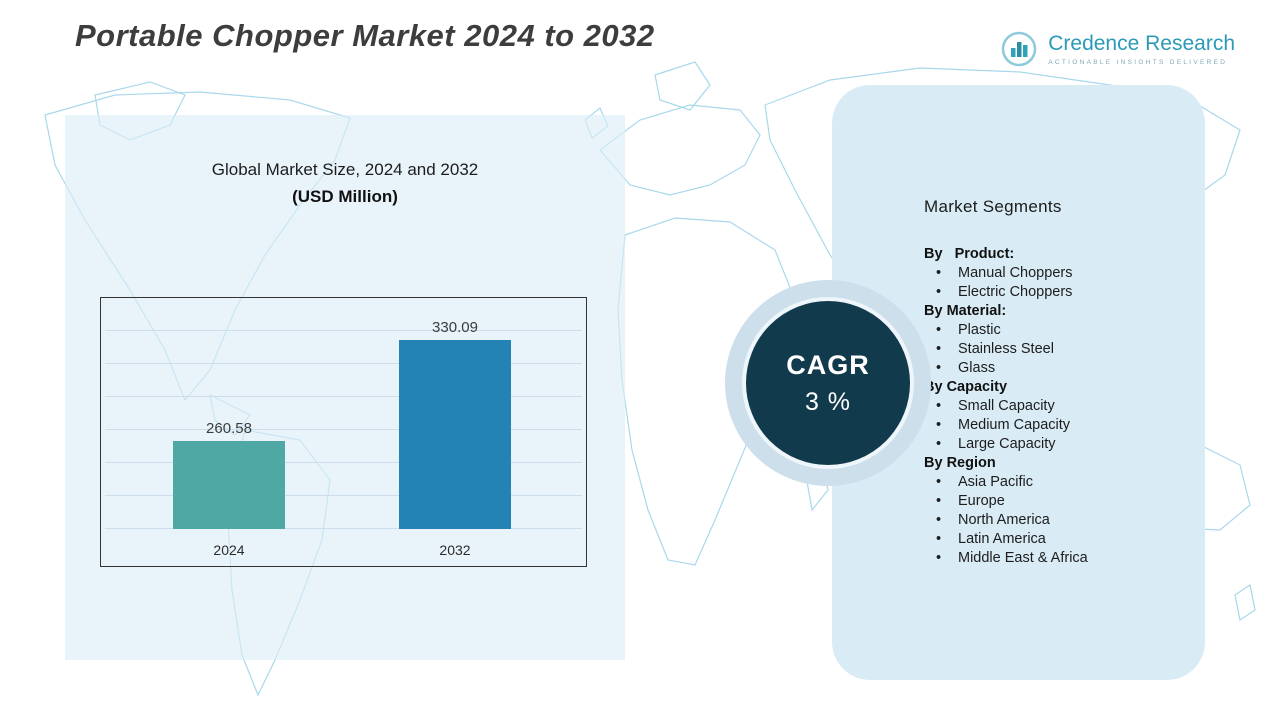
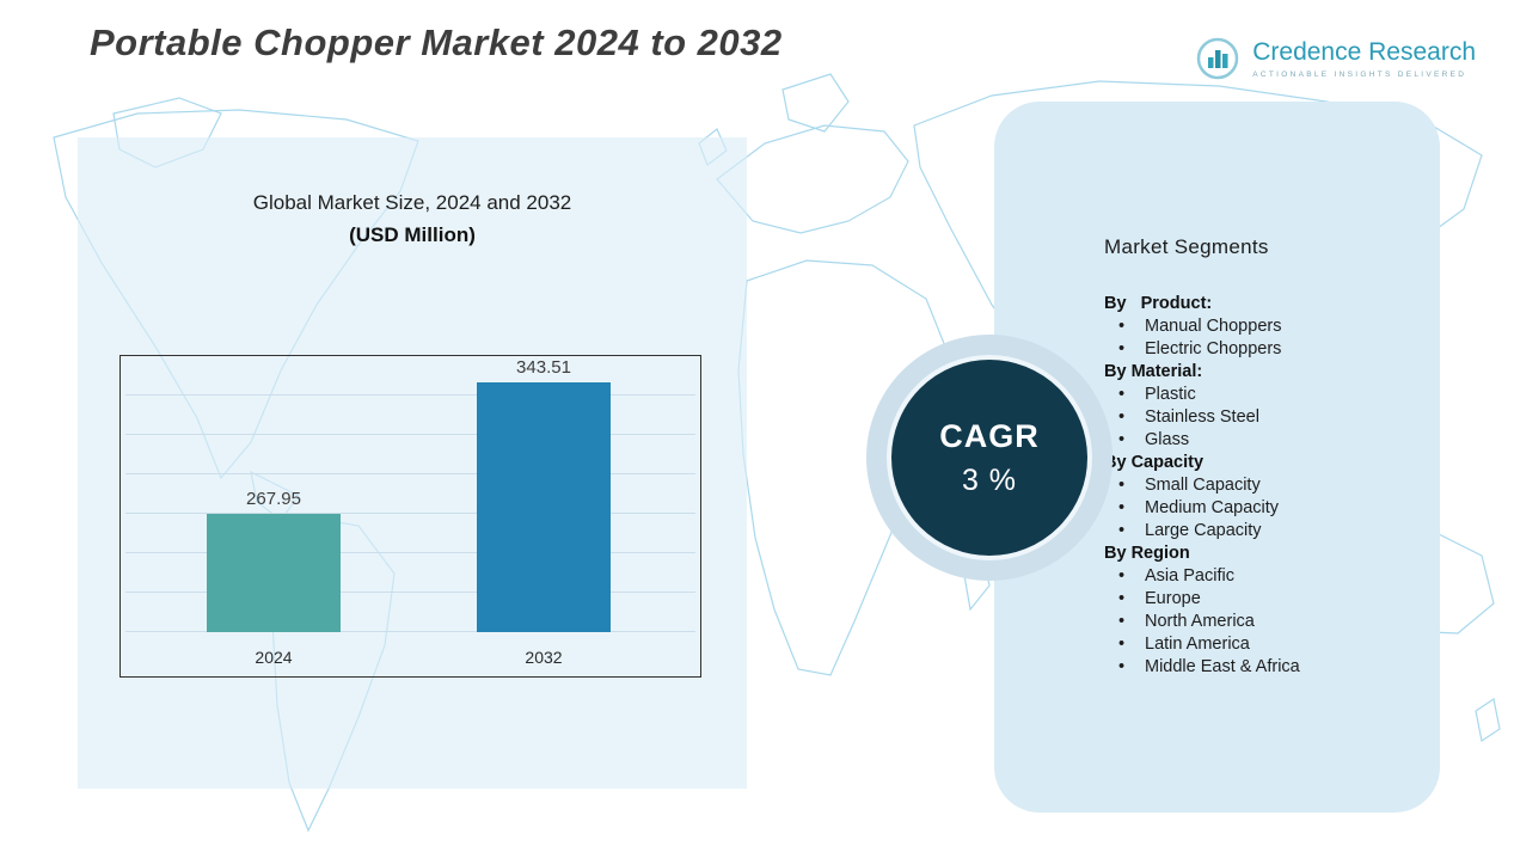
2024: 260.58 -> 267.95
2032: 330.09 -> 343.51
